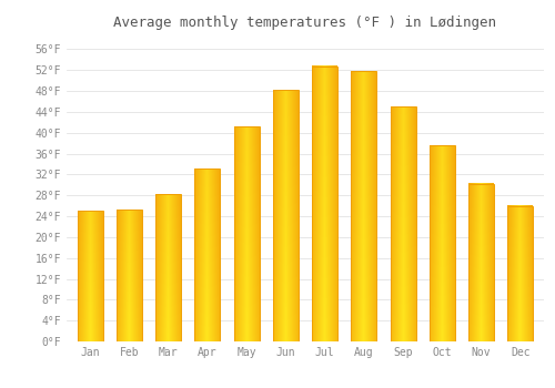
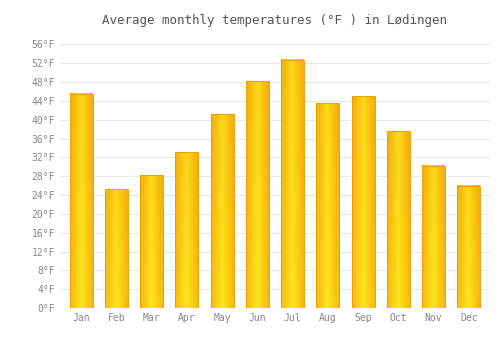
Jan: 25.0°F -> 45.5°F
Aug: 51.8°F -> 43.5°F
